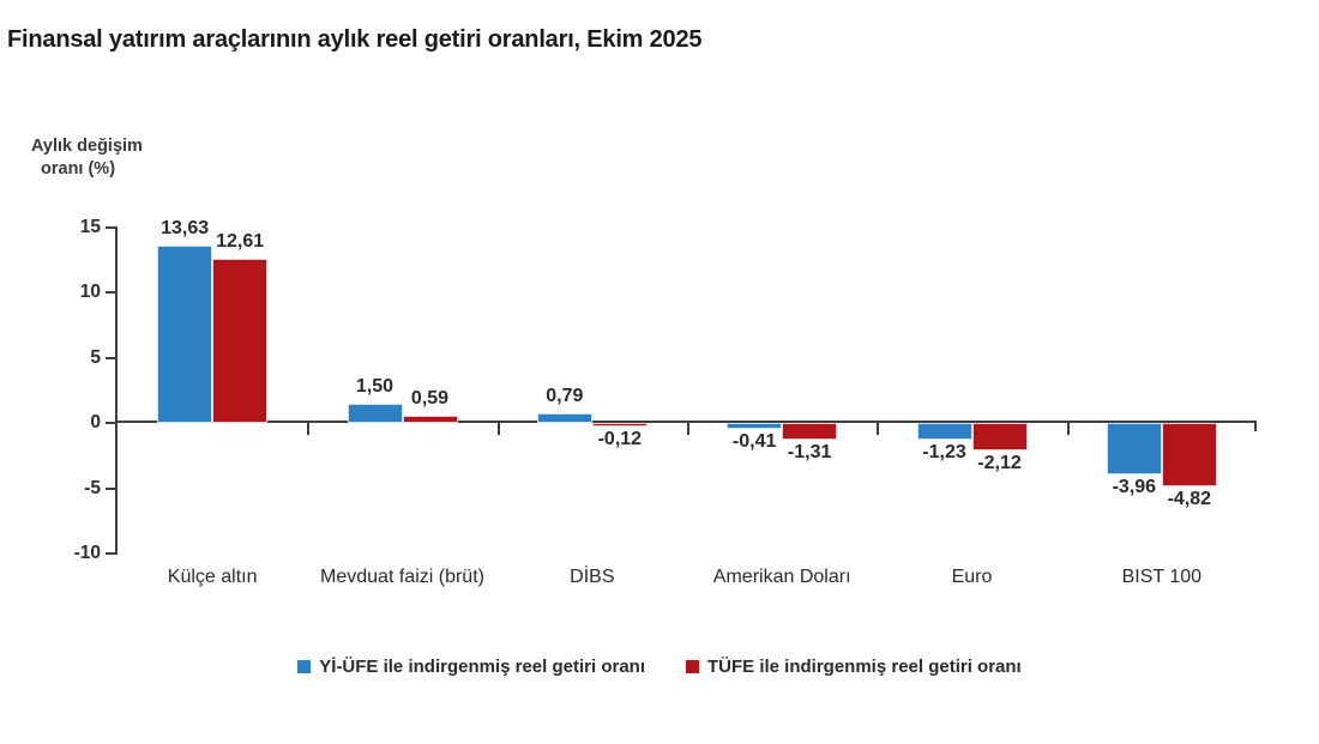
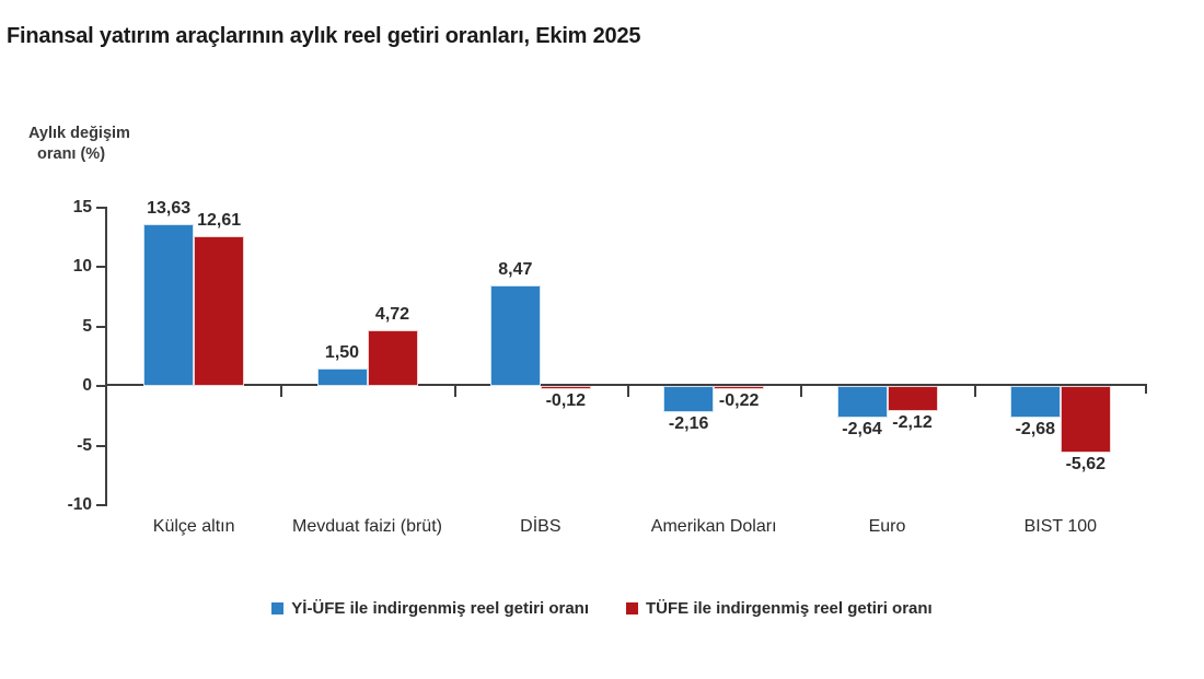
TÜFE ile indirgenmiş reel getiri oranı/Mevduat faizi (brüt): 0,59 -> 4,72
Yİ-ÜFE ile indirgenmiş reel getiri oranı/DİBS: 0,79 -> 8,47
Yİ-ÜFE ile indirgenmiş reel getiri oranı/Amerikan Doları: -0,41 -> -2,16
TÜFE ile indirgenmiş reel getiri oranı/Amerikan Doları: -1,31 -> -0,22
Yİ-ÜFE ile indirgenmiş reel getiri oranı/Euro: -1,23 -> -2,64
Yİ-ÜFE ile indirgenmiş reel getiri oranı/BIST 100: -3,96 -> -2,68
TÜFE ile indirgenmiş reel getiri oranı/BIST 100: -4,82 -> -5,62
